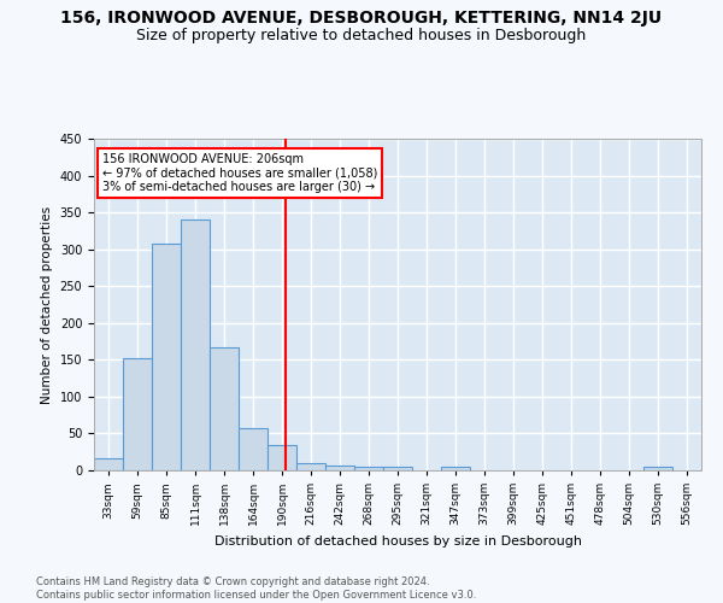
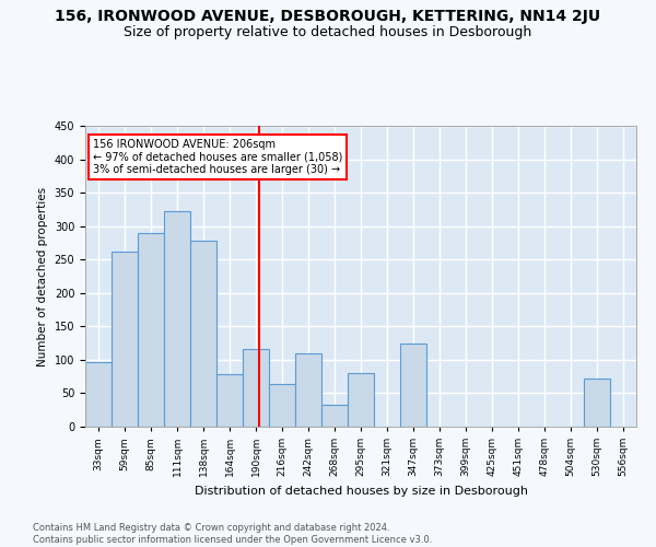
33sqm: 17 -> 96
59sqm: 153 -> 262
85sqm: 307 -> 290
111sqm: 340 -> 322
138sqm: 167 -> 278
164sqm: 58 -> 78
190sqm: 35 -> 116
216sqm: 10 -> 64
242sqm: 7 -> 110
268sqm: 5 -> 32
295sqm: 5 -> 80
347sqm: 5 -> 124
530sqm: 5 -> 72
